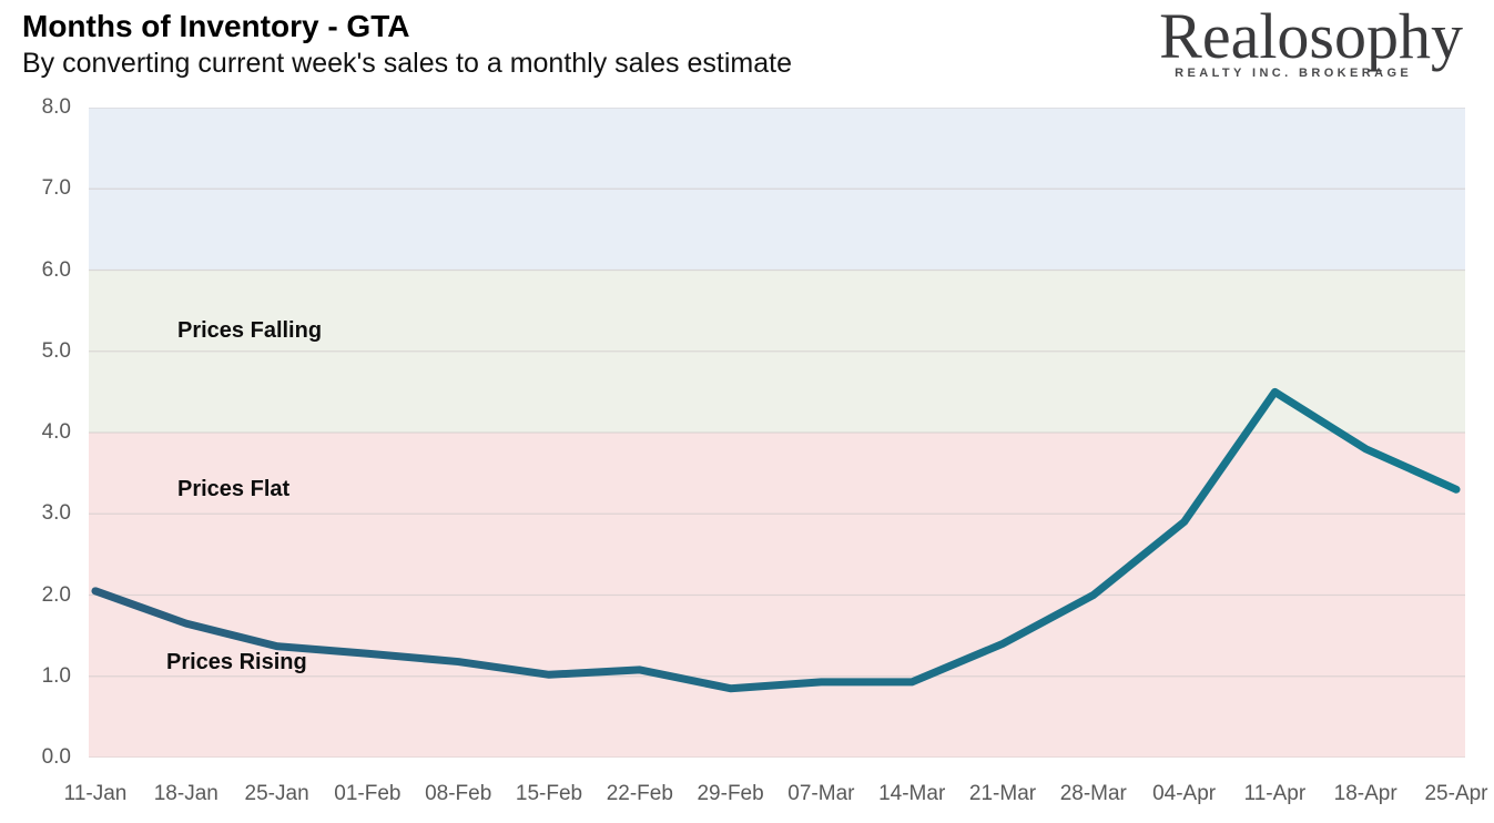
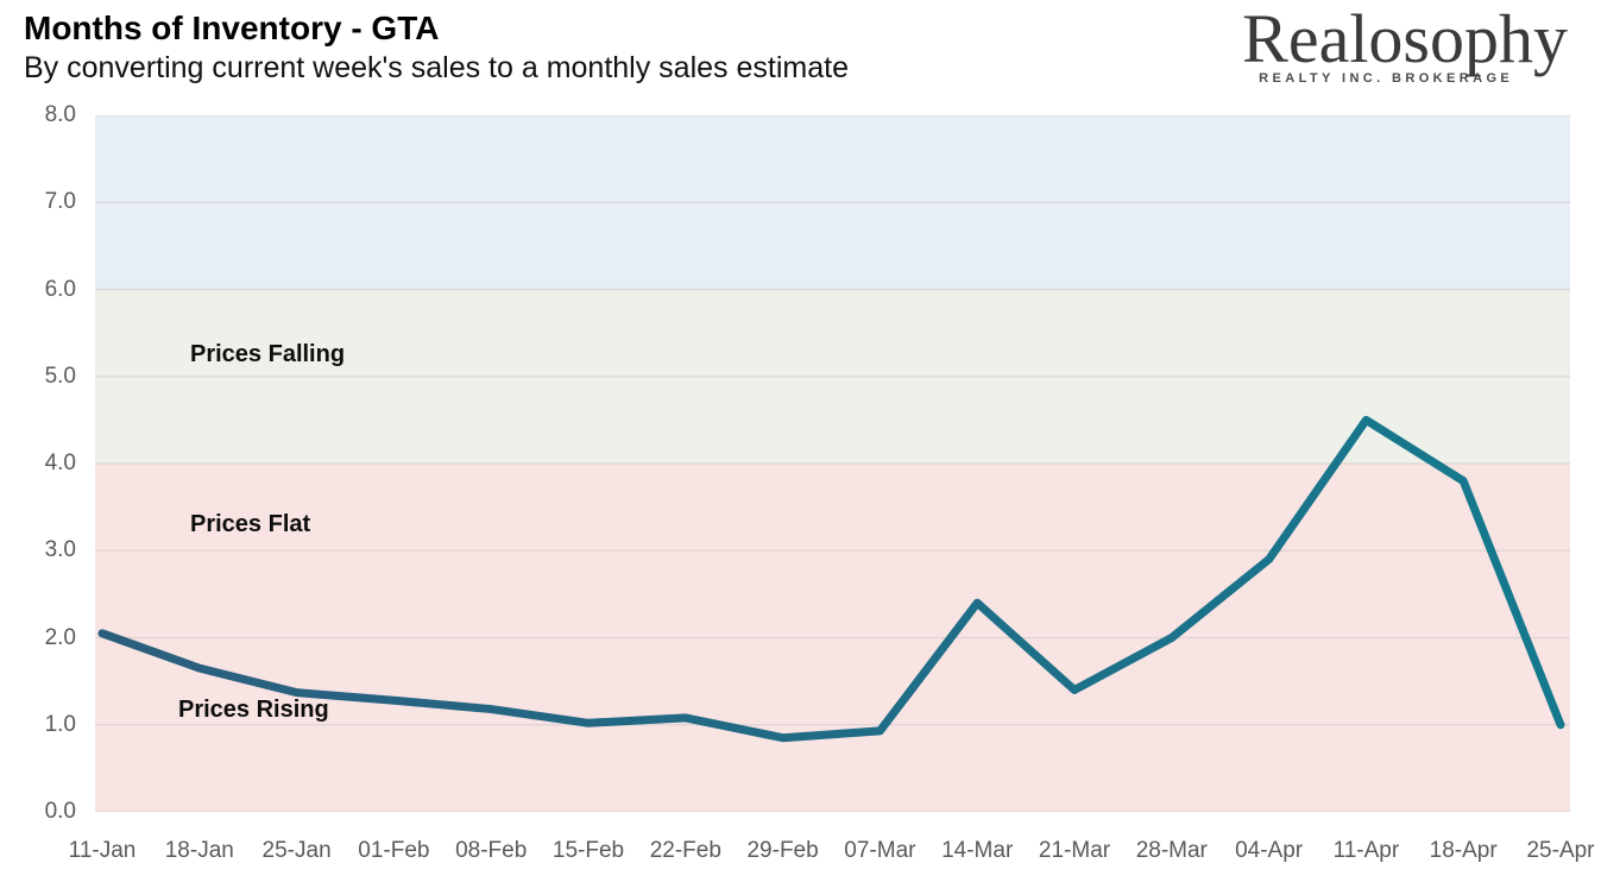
14-Mar: 0.9 -> 2.4
25-Apr: 3.3 -> 1.0
